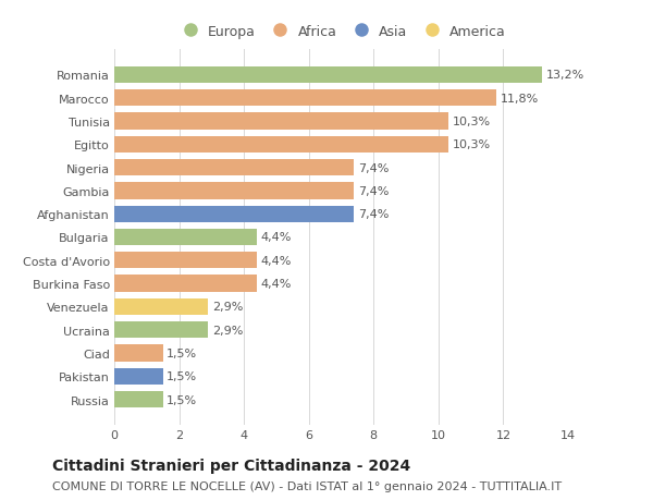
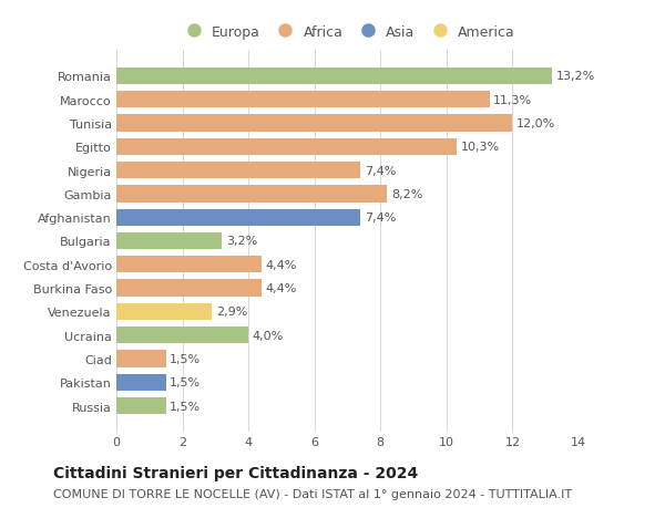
Marocco: 11,8% -> 11,3%
Tunisia: 10,3% -> 12,0%
Gambia: 7,4% -> 8,2%
Bulgaria: 4,4% -> 3,2%
Ucraina: 2,9% -> 4,0%
